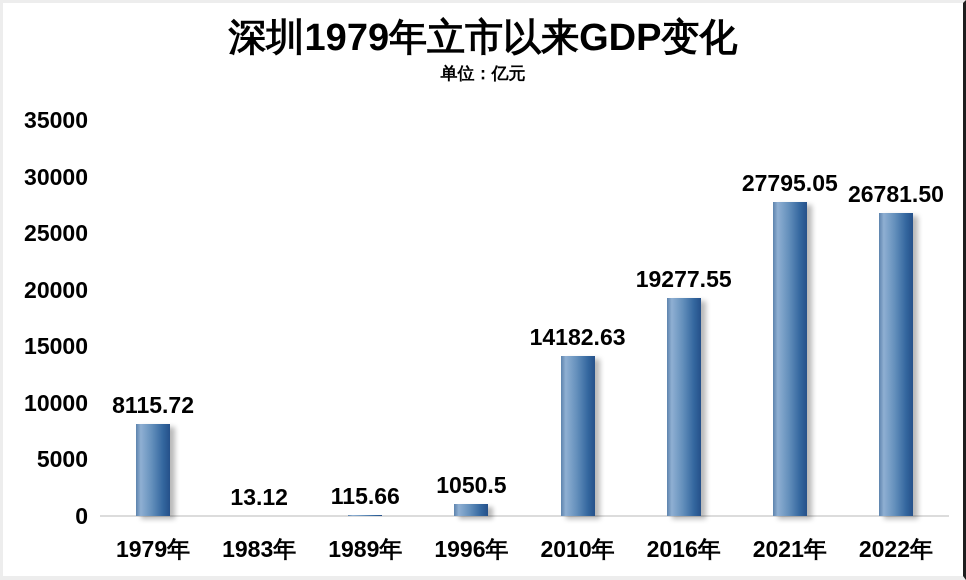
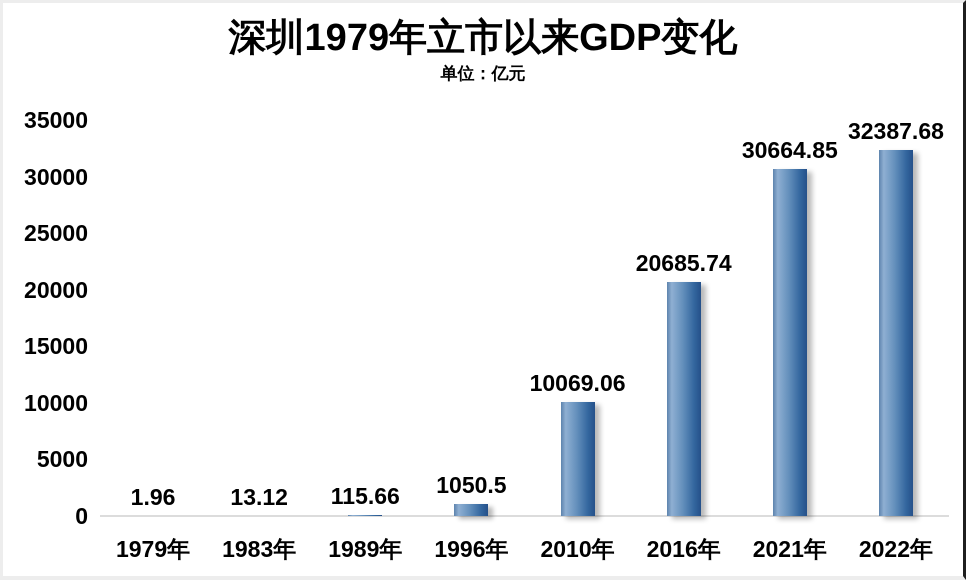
1979年: 8115.72 -> 1.96
2010年: 14182.63 -> 10069.06
2016年: 19277.55 -> 20685.74
2021年: 27795.05 -> 30664.85
2022年: 26781.50 -> 32387.68
